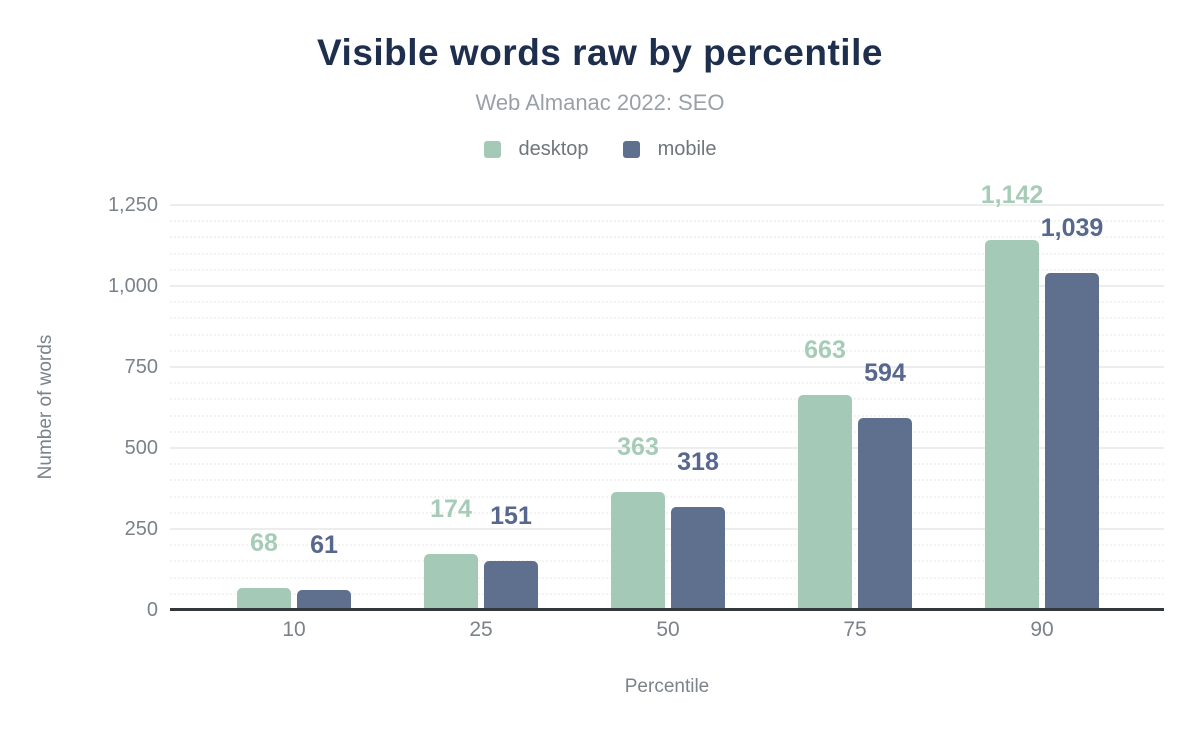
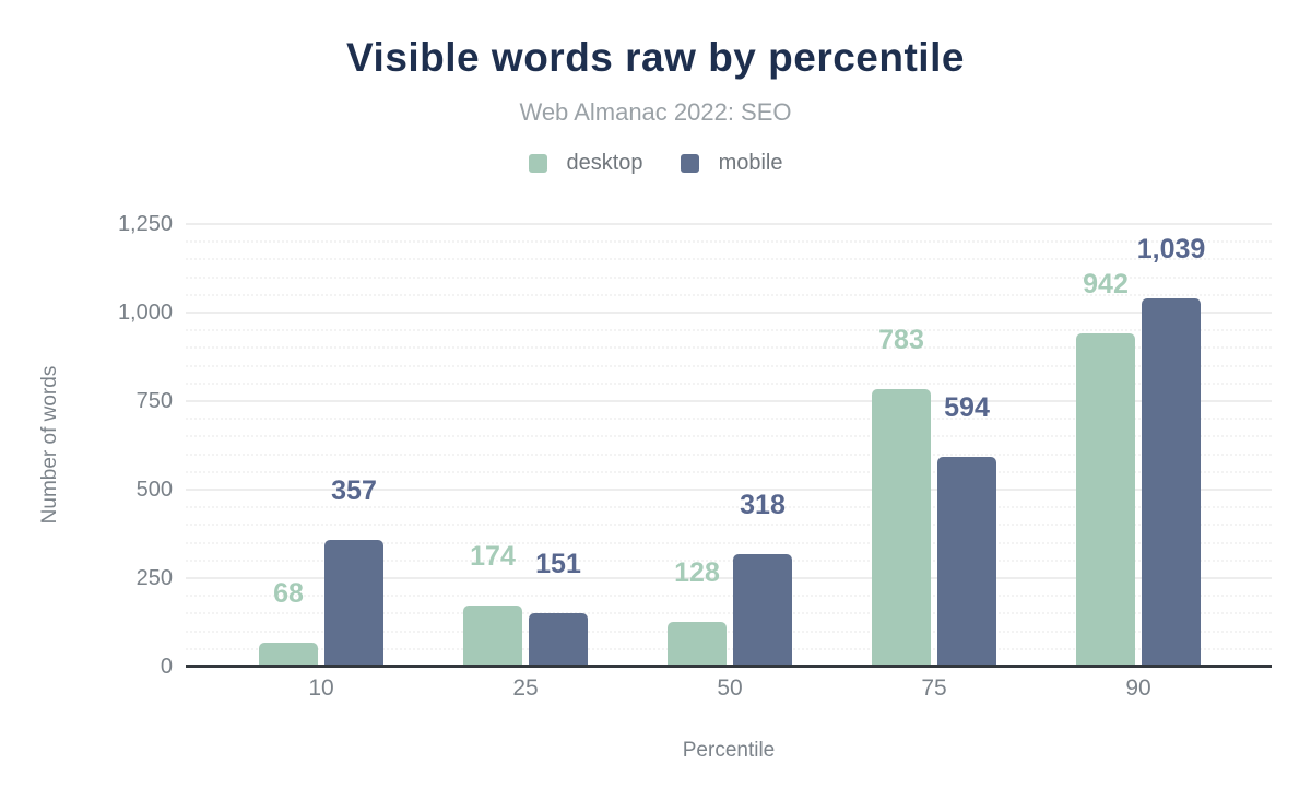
mobile/10: 61 -> 357
desktop/50: 363 -> 128
desktop/75: 663 -> 783
desktop/90: 1,142 -> 942
